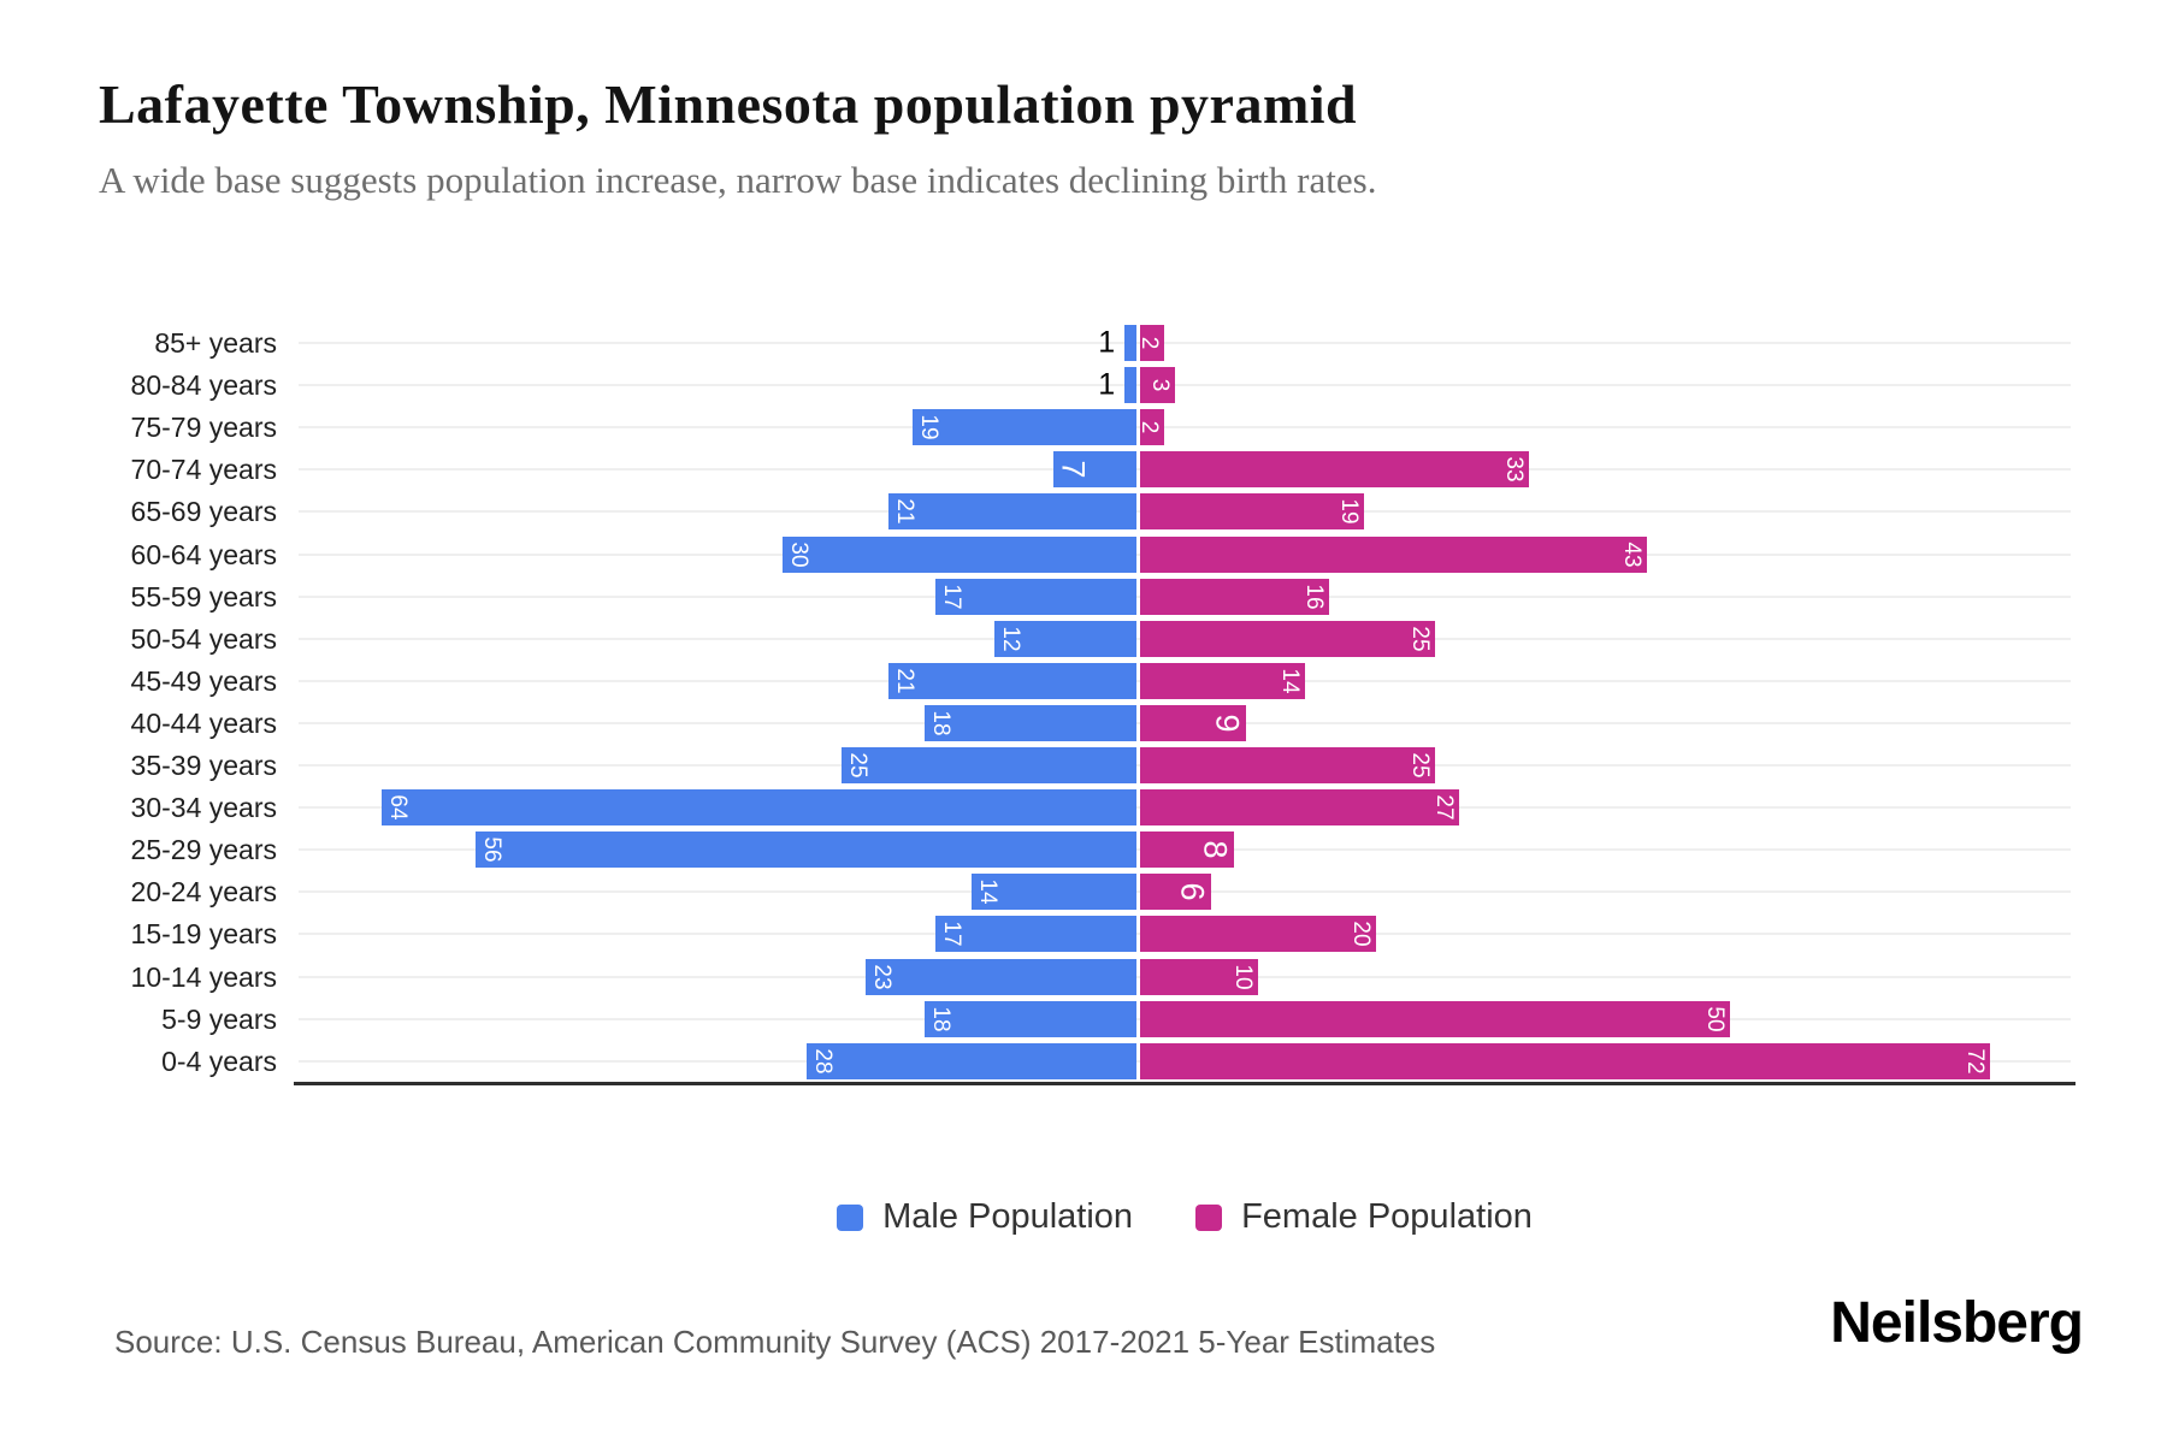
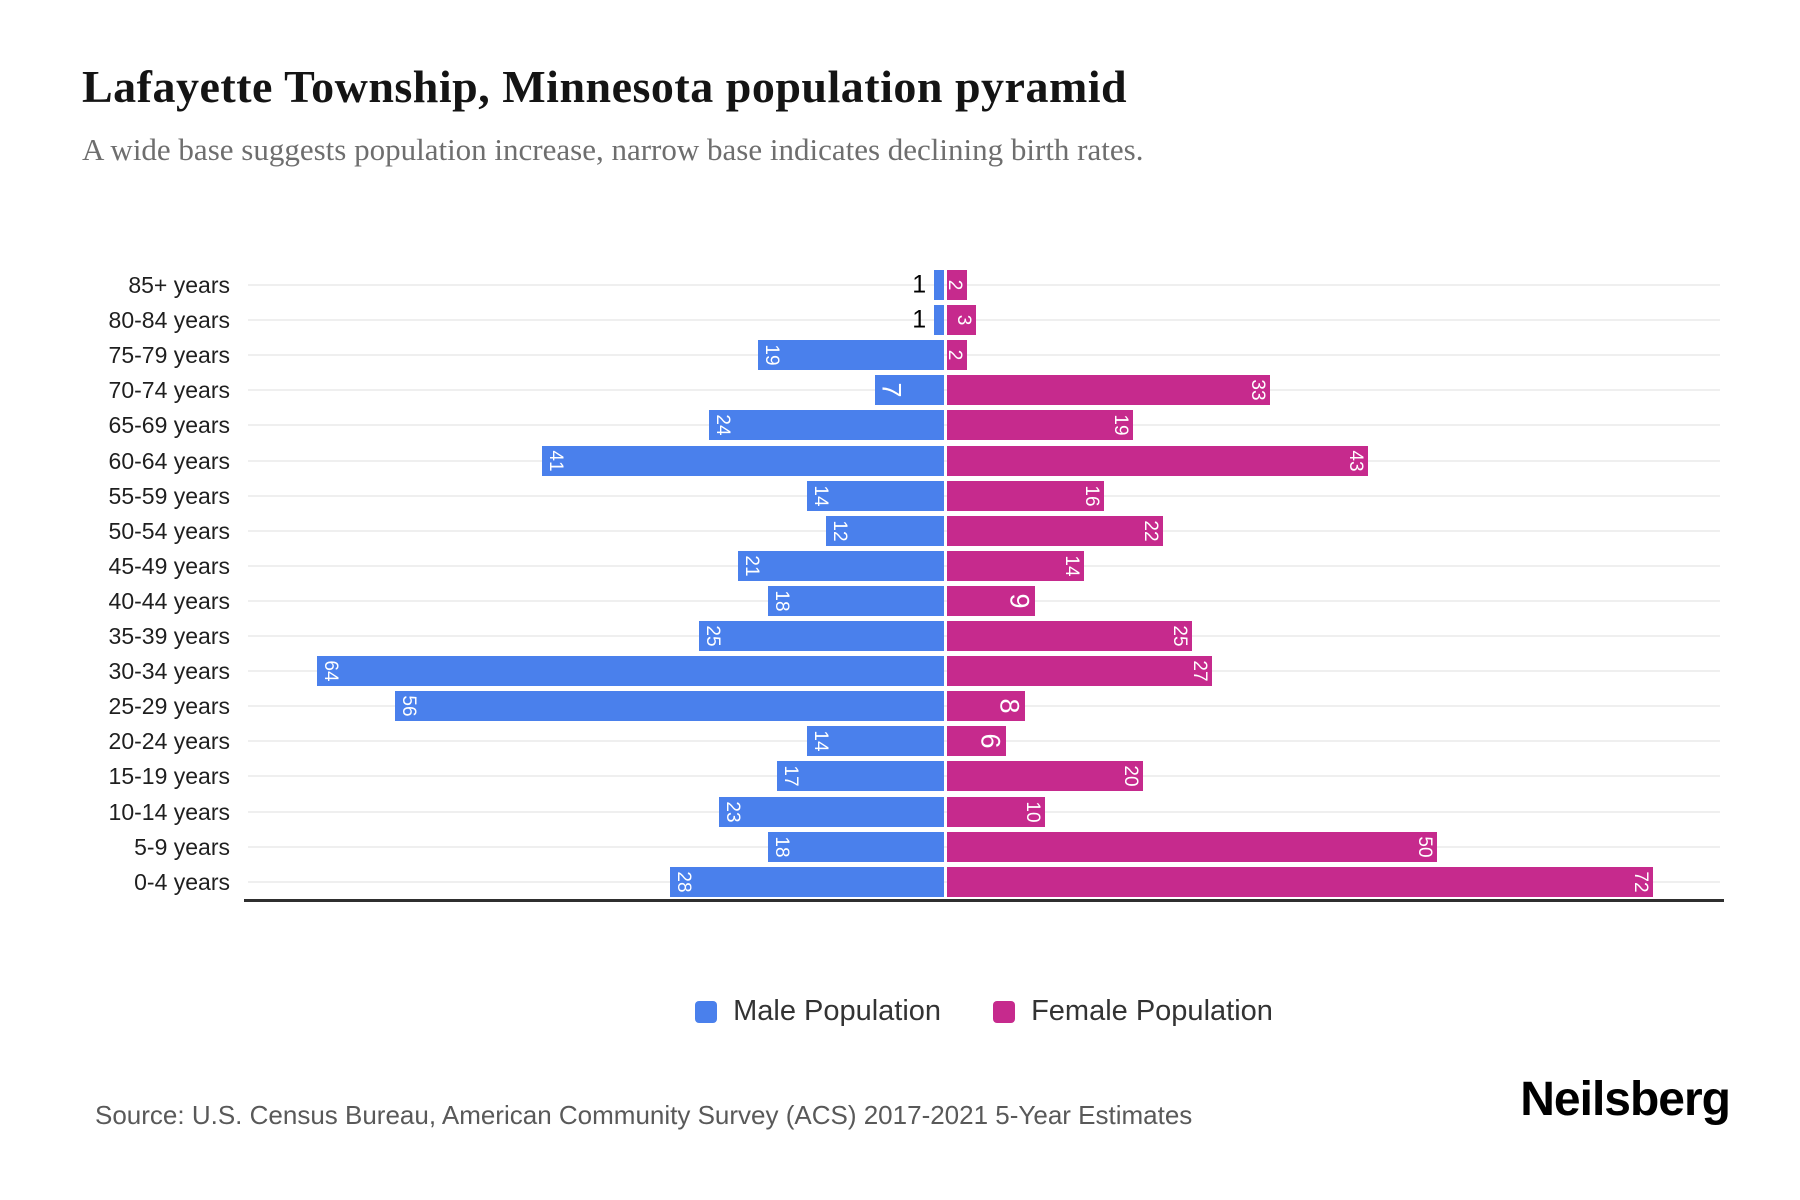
Male Population/65-69 years: 21 -> 24
Male Population/60-64 years: 30 -> 41
Male Population/55-59 years: 17 -> 14
Female Population/50-54 years: 25 -> 22
